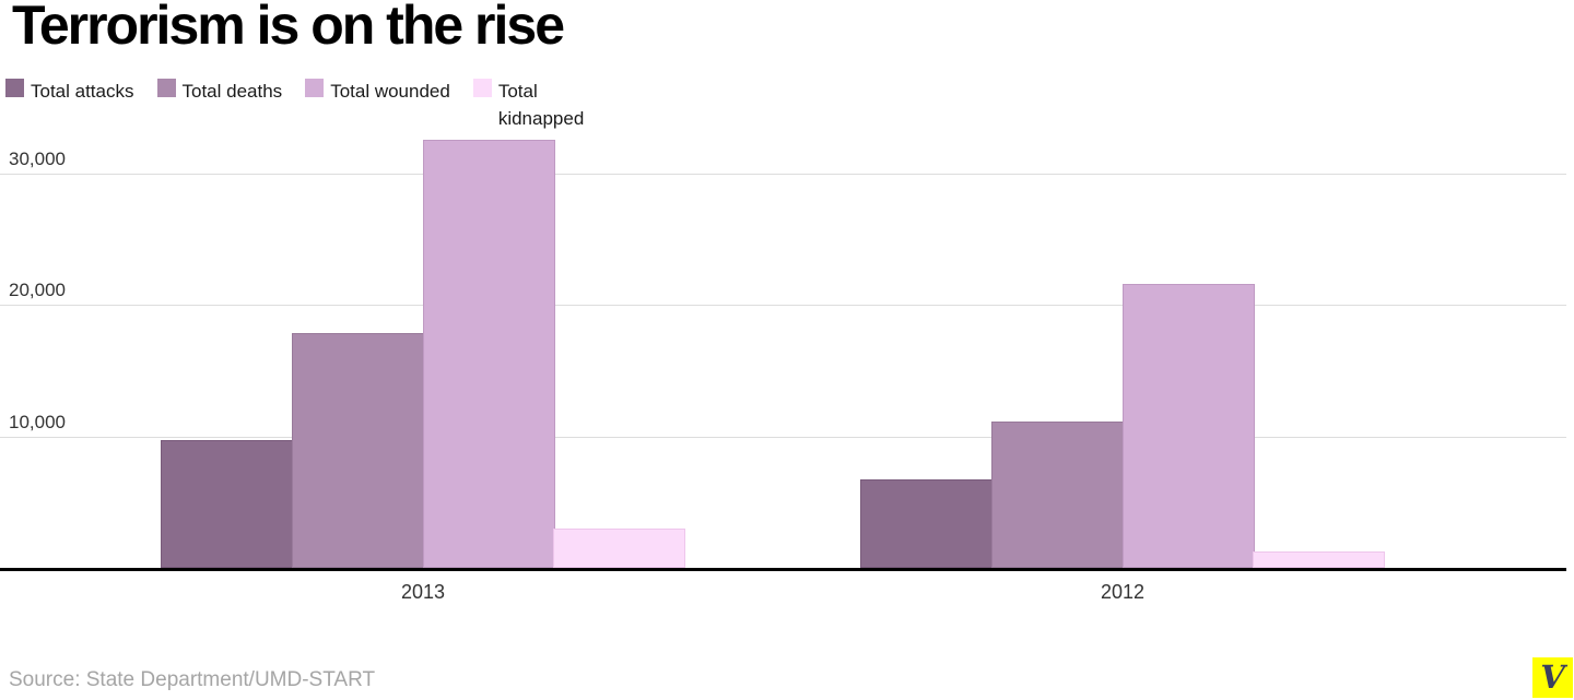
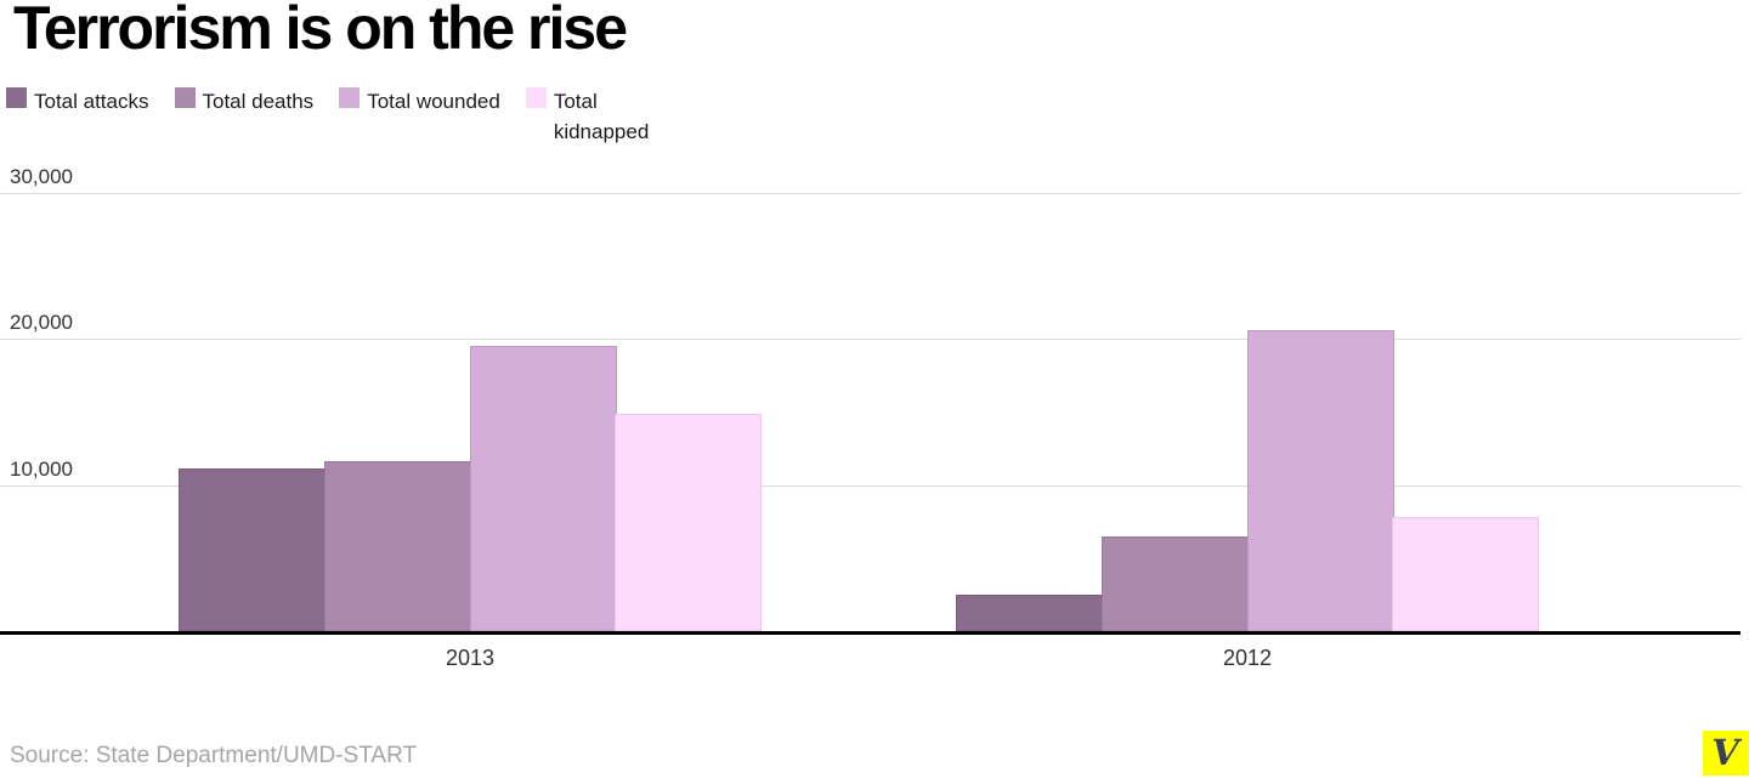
Total attacks/2013: 9700 -> 11100
Total deaths/2013: 17900 -> 11600
Total wounded/2013: 32600 -> 19500
Total kidnapped/2013: 3000 -> 14900
Total attacks/2012: 6800 -> 2500
Total deaths/2012: 11100 -> 6500
Total wounded/2012: 21700 -> 20600
Total kidnapped/2012: 1300 -> 7800
